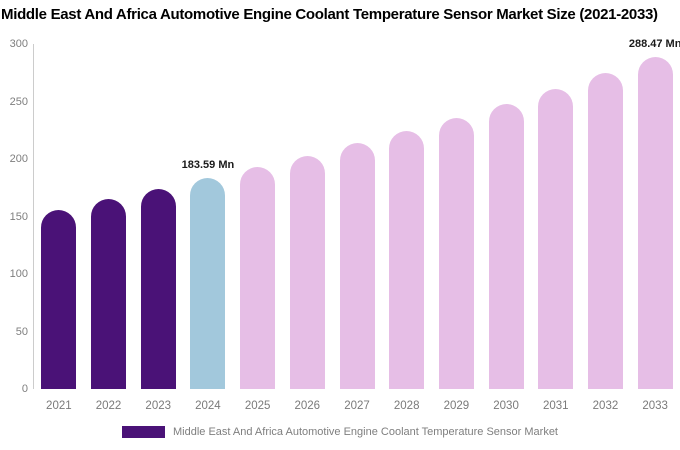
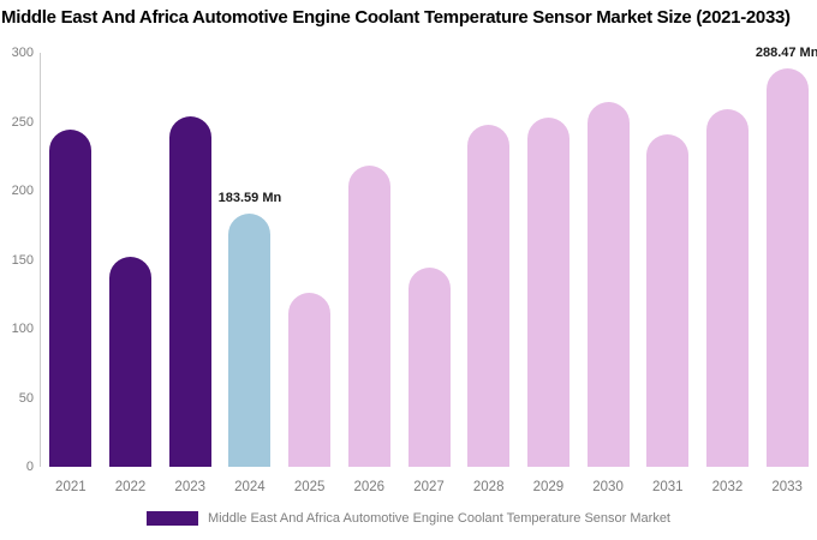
2021: 156 -> 244
2022: 165 -> 152
2023: 174 -> 254
2025: 193 -> 126
2026: 203 -> 218
2027: 214 -> 144
2028: 224 -> 248
2029: 236 -> 253
2030: 248 -> 264
2031: 261 -> 241
2032: 274 -> 259
